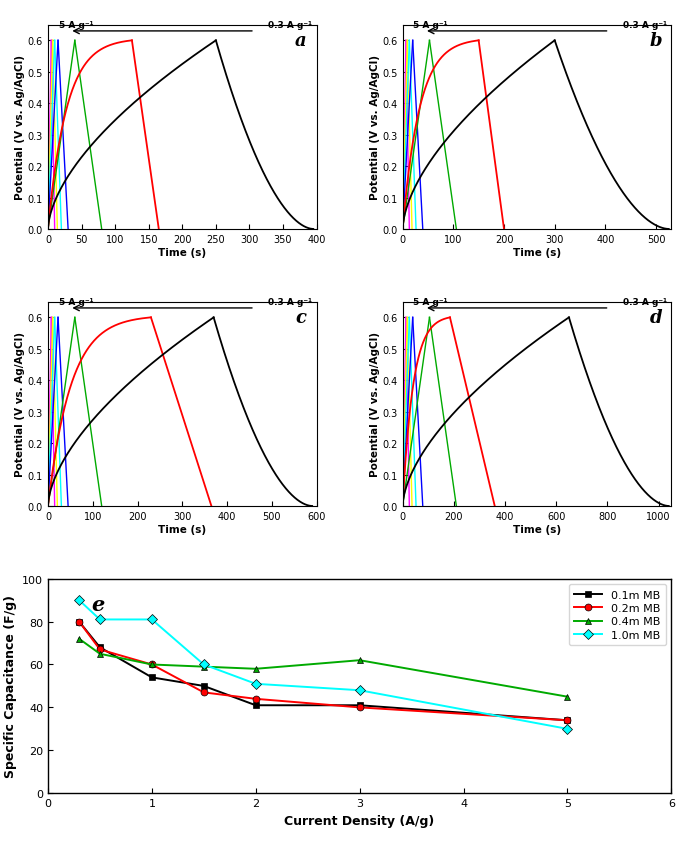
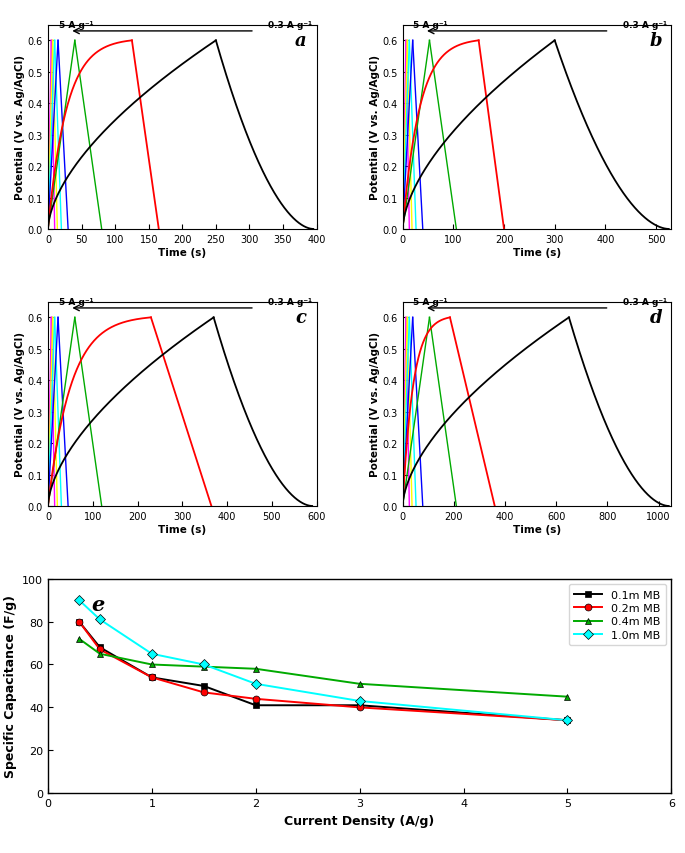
0.2m MB/1: 60 -> 54
1.0m MB/1: 81 -> 65
0.4m MB/3: 62 -> 51
1.0m MB/3: 48 -> 43
1.0m MB/5: 30 -> 34
